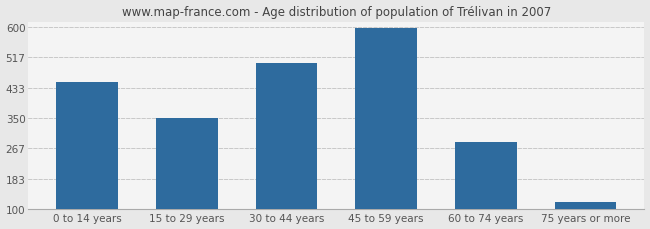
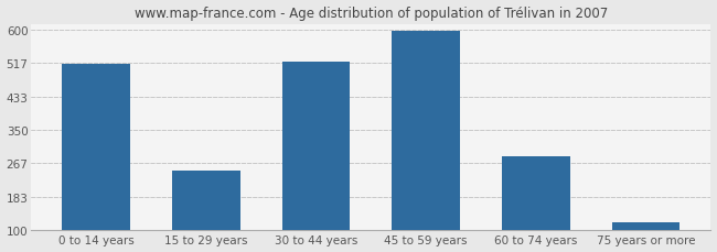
0 to 14 years: 450 -> 515
15 to 29 years: 350 -> 250
30 to 44 years: 500 -> 520
